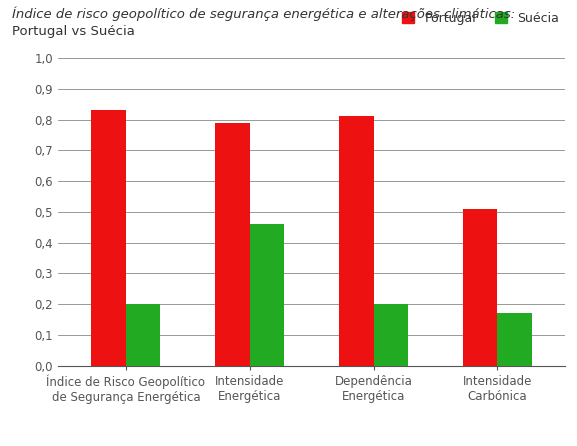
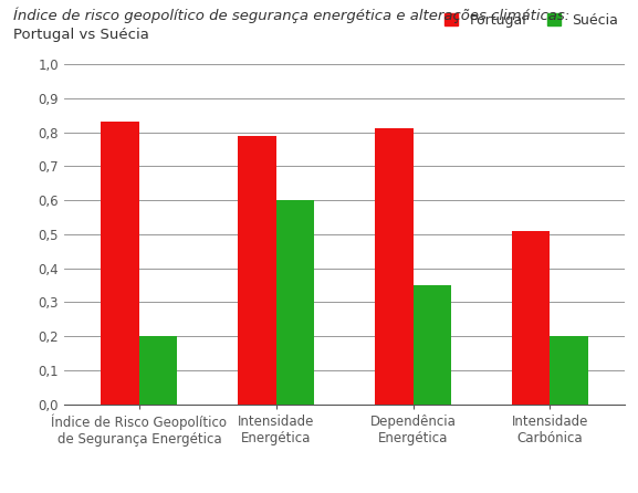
Suécia/Intensidade Energética: 0,46 -> 0,60
Suécia/Dependência Energética: 0,20 -> 0,35
Suécia/Intensidade Carbónica: 0,17 -> 0,20
